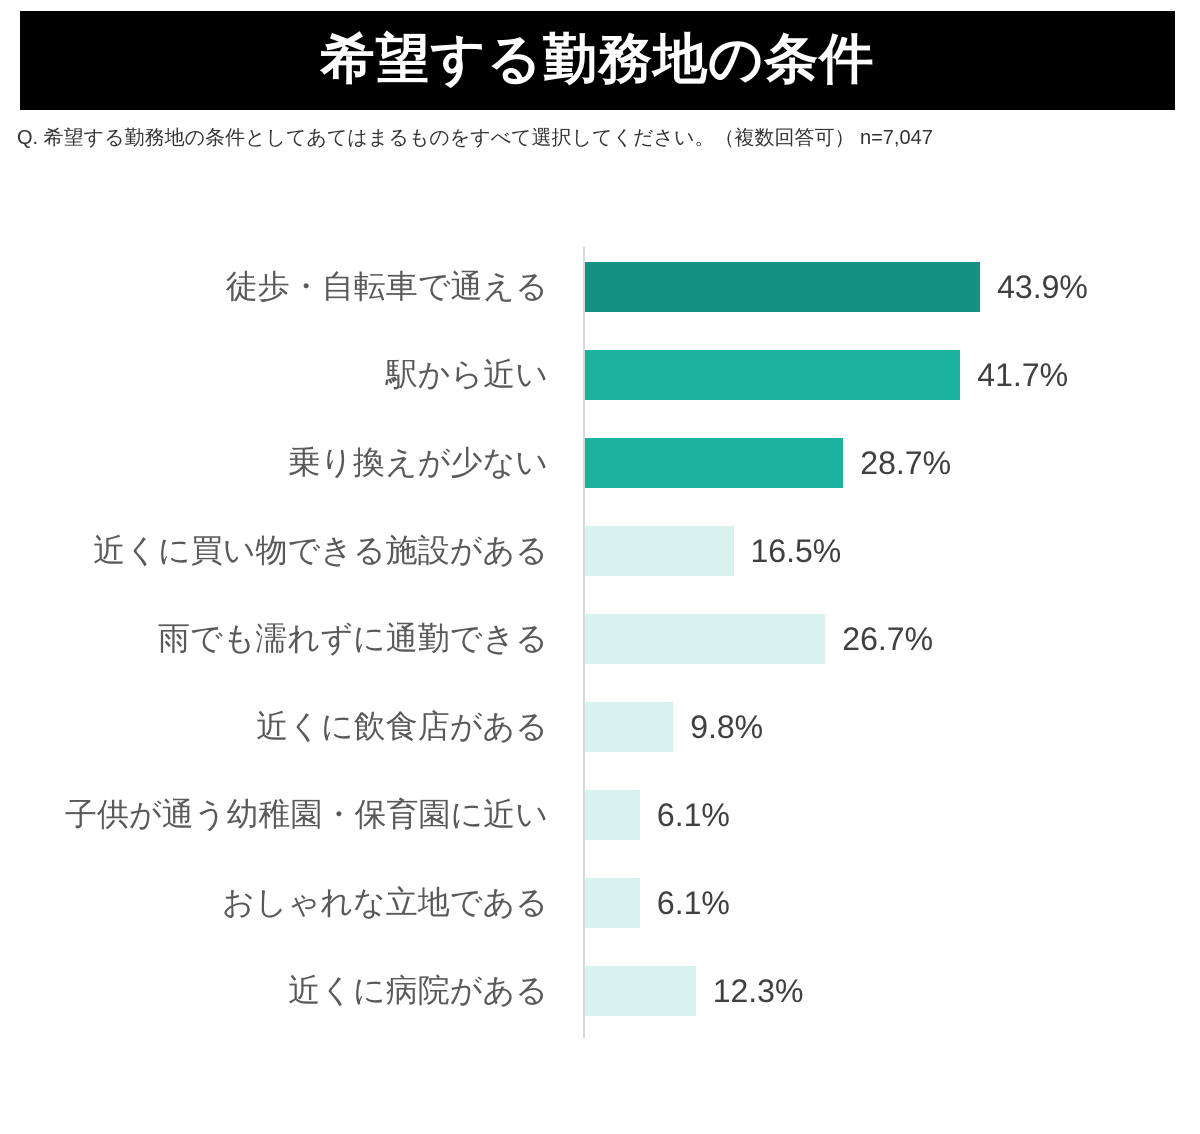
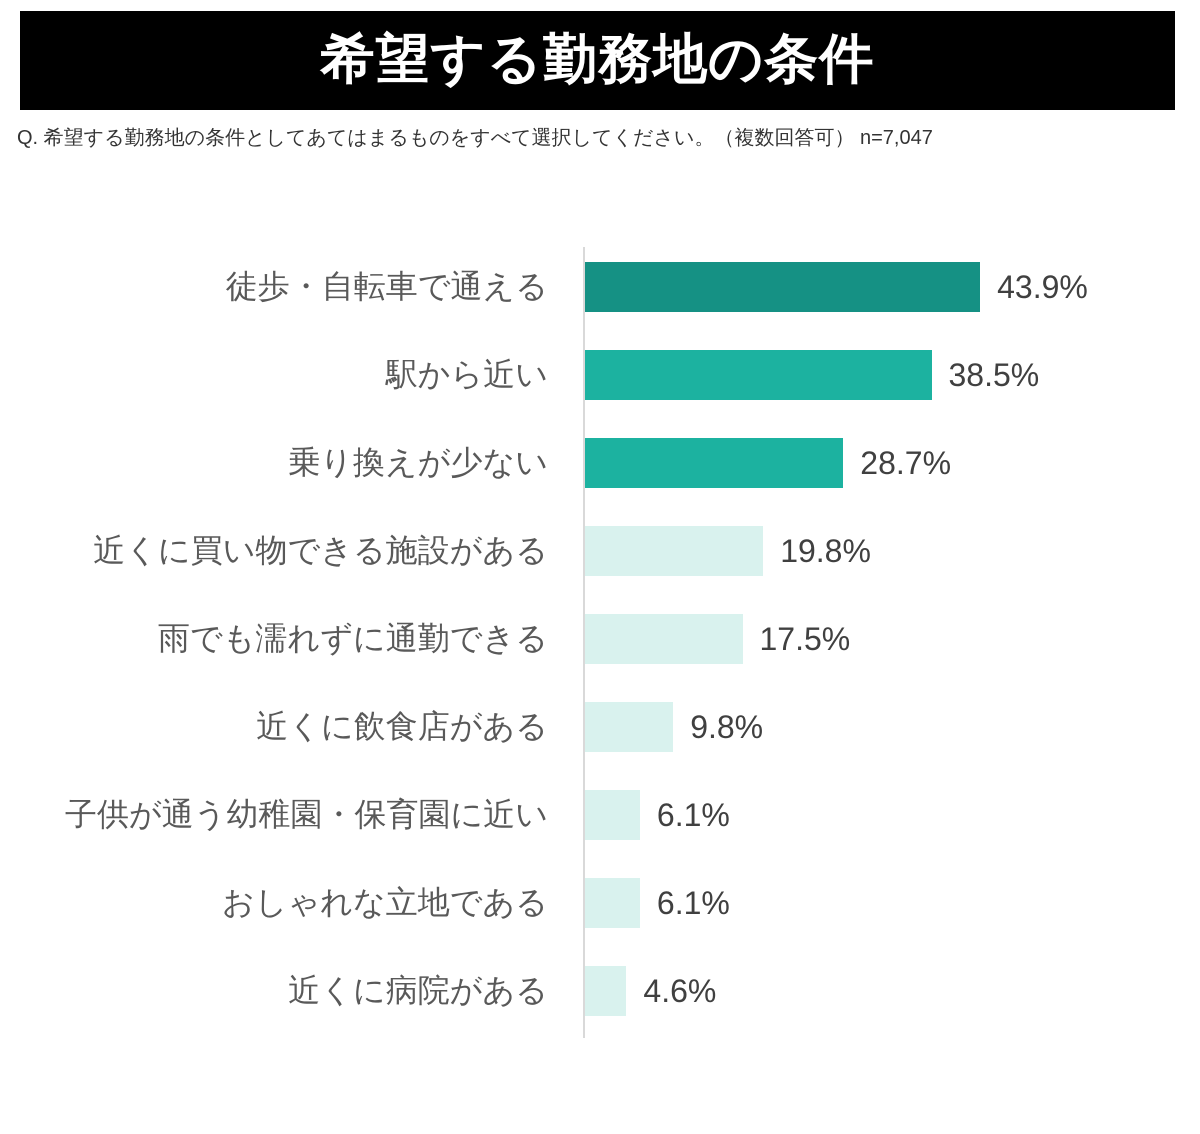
駅から近い: 41.7% -> 38.5%
近くに買い物できる施設がある: 16.5% -> 19.8%
雨でも濡れずに通勤できる: 26.7% -> 17.5%
近くに病院がある: 12.3% -> 4.6%
